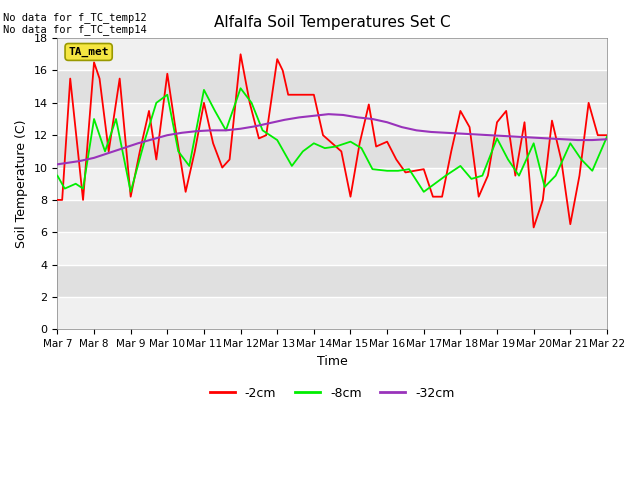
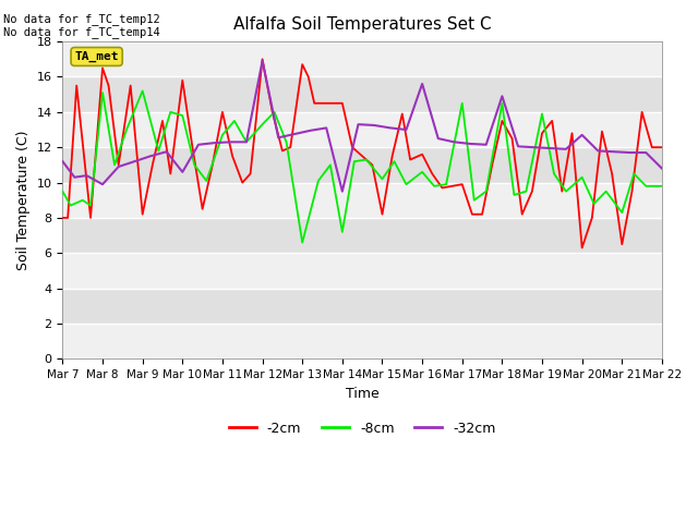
-32cm/Mar 7: 10.2 -> 11.2
-8cm/Mar 8: 13.0 -> 15.1
-32cm/Mar 8: 10.6 -> 9.9
-8cm/Mar 9: 8.5 -> 15.2
-8cm/Mar 10: 14.5 -> 13.8
-32cm/Mar 10: 12.0 -> 10.6
-8cm/Mar 11: 14.8 -> 12.7
-8cm/Mar 12: 14.9 -> 13.3
-32cm/Mar 12: 12.4 -> 16.9
-8cm/Mar 13: 11.7 -> 6.6
-8cm/Mar 14: 11.5 -> 7.2
-32cm/Mar 14: 13.2 -> 9.5
-8cm/Mar 15: 11.6 -> 10.2
-8cm/Mar 16: 9.8 -> 10.6
-32cm/Mar 16: 12.8 -> 15.6
-8cm/Mar 17: 8.5 -> 14.5
-8cm/Mar 18: 10.1 -> 14.5
-32cm/Mar 18: 12.1 -> 14.9
-8cm/Mar 19: 11.8 -> 13.9
-8cm/Mar 20: 11.5 -> 10.3
-32cm/Mar 20: 11.8 -> 12.7
-8cm/Mar 21: 11.5 -> 8.3
-8cm/Mar 22: 11.9 -> 9.8
-32cm/Mar 22: 11.8 -> 10.8
